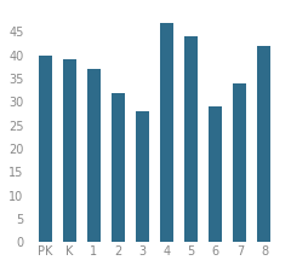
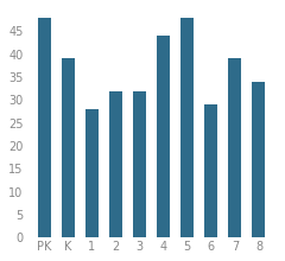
PK: 40 -> 48
1: 37 -> 28
3: 28 -> 32
4: 47 -> 44
5: 44 -> 48
7: 34 -> 39
8: 42 -> 34
